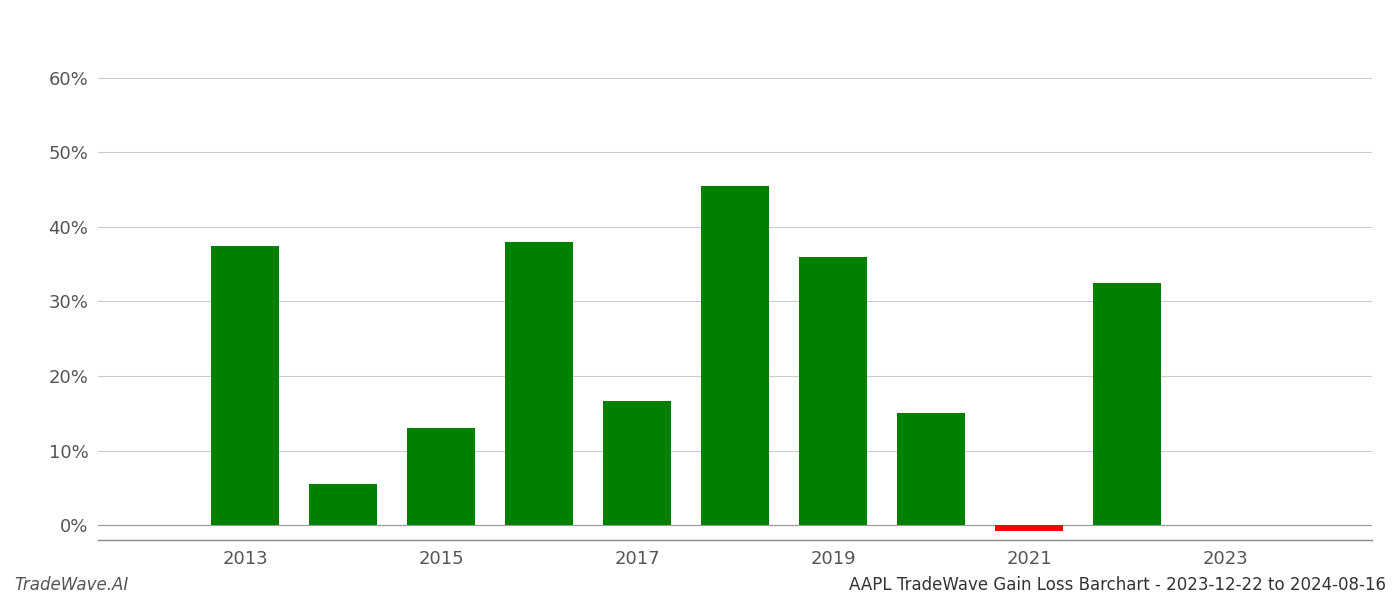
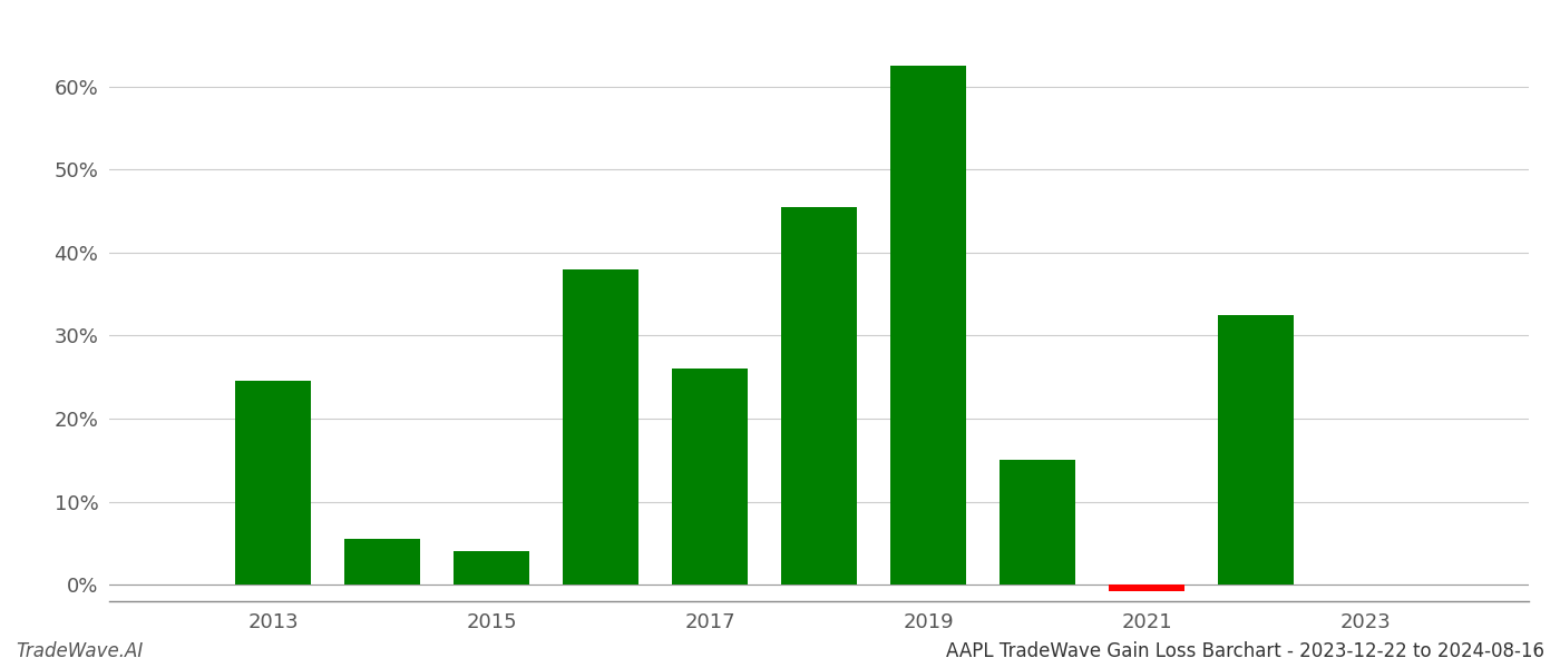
2013: 37.4% -> 24.5%
2015: 13.0% -> 4.0%
2017: 16.6% -> 26.0%
2019: 36.0% -> 62.5%
